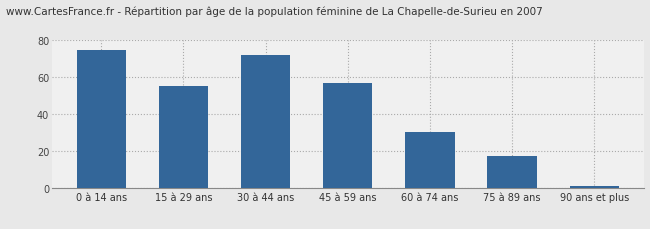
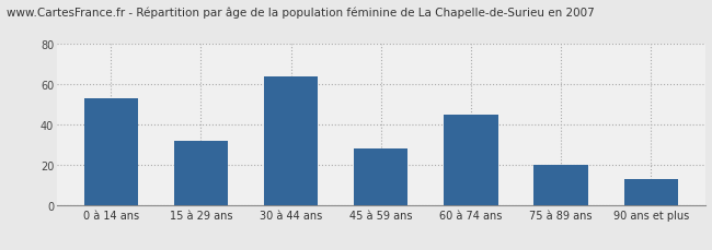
0 à 14 ans: 75 -> 53
15 à 29 ans: 55 -> 32
30 à 44 ans: 72 -> 64
45 à 59 ans: 57 -> 28
60 à 74 ans: 30 -> 45
75 à 89 ans: 17 -> 20
90 ans et plus: 1 -> 13
